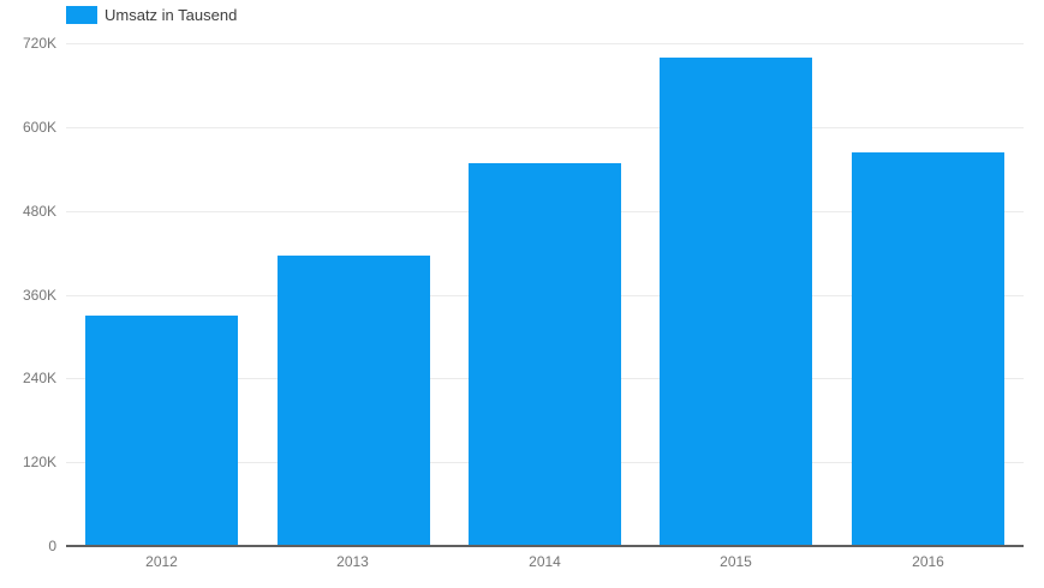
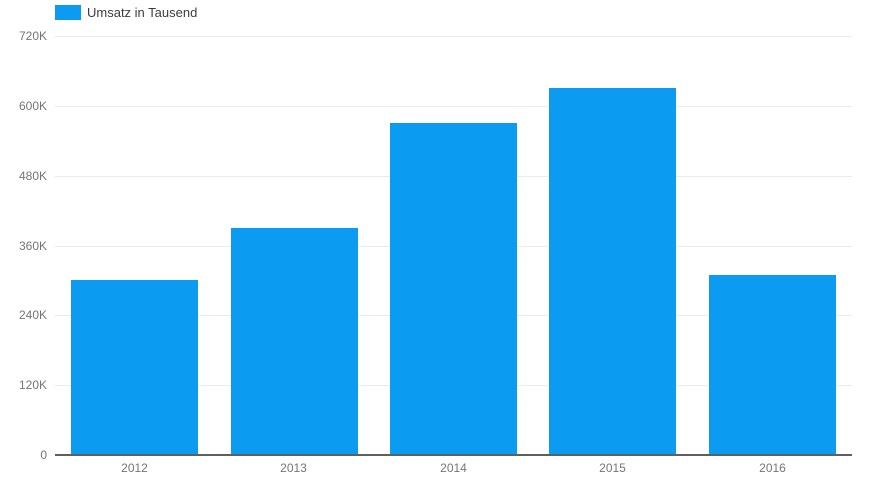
2012: 330K -> 300K
2013: 420K -> 390K
2014: 550K -> 570K
2015: 700K -> 630K
2016: 560K -> 310K
